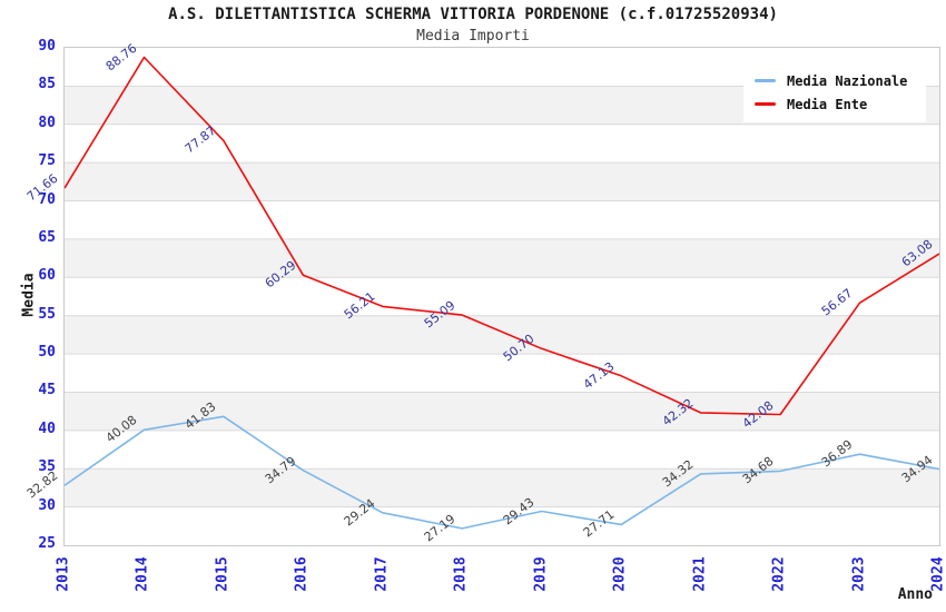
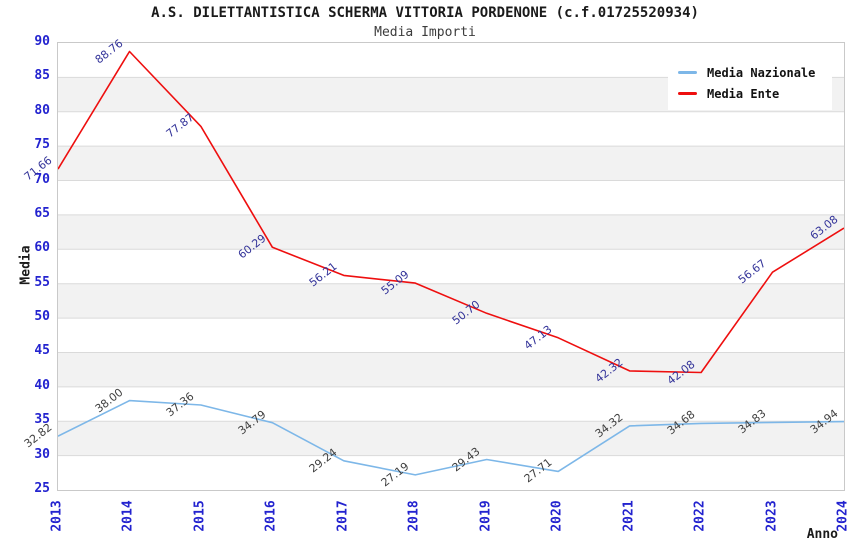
Media Nazionale/2014: 40.08 -> 38.00
Media Nazionale/2015: 41.83 -> 37.36
Media Nazionale/2023: 36.89 -> 34.83
